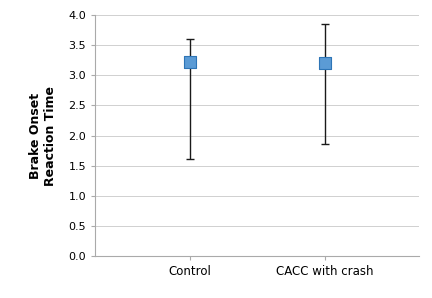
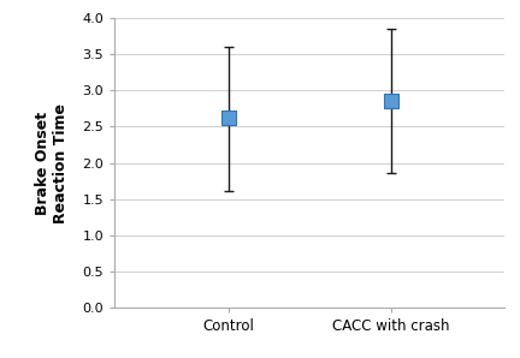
Control: 3.22 -> 2.62
CACC with crash: 3.20 -> 2.86
